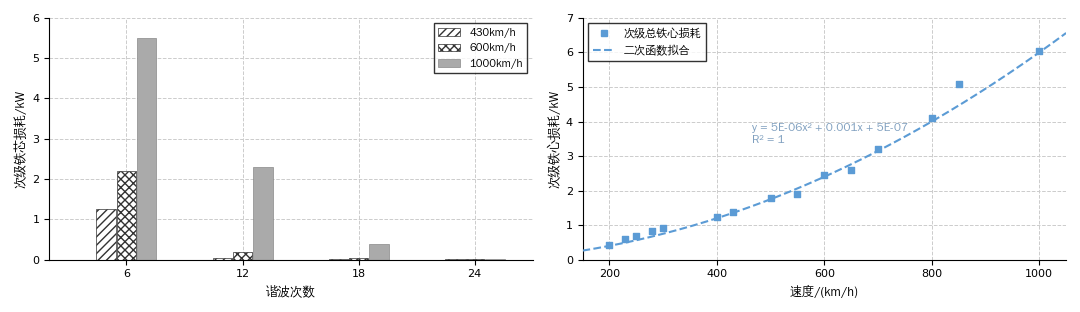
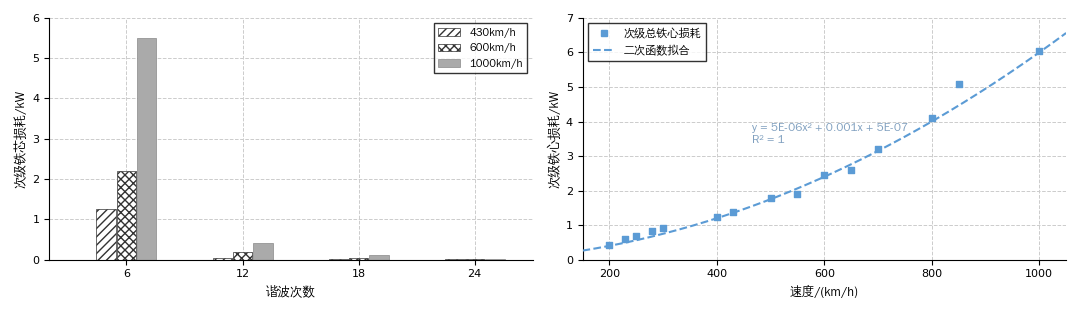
1000km/h/12: 2.30 -> 0.42
1000km/h/18: 0.40 -> 0.12
